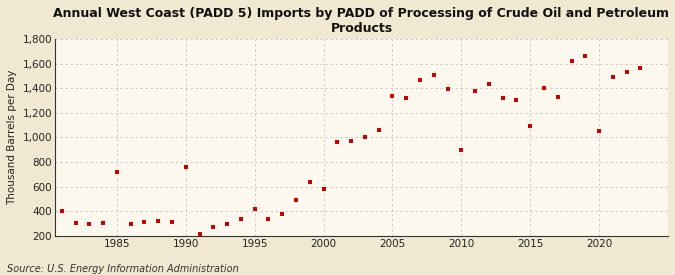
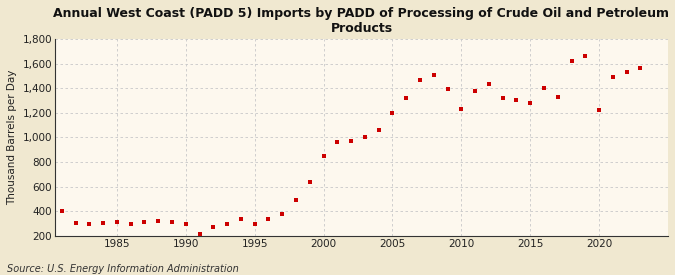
1985: 720 -> 310
1990: 760 -> 300
1995: 420 -> 300
2000: 580 -> 850
2005: 1,340 -> 1,200
2010: 900 -> 1,230
2015: 1,090 -> 1,280
2020: 1,050 -> 1,220
